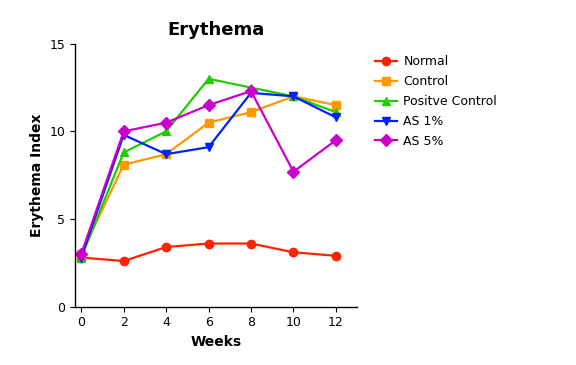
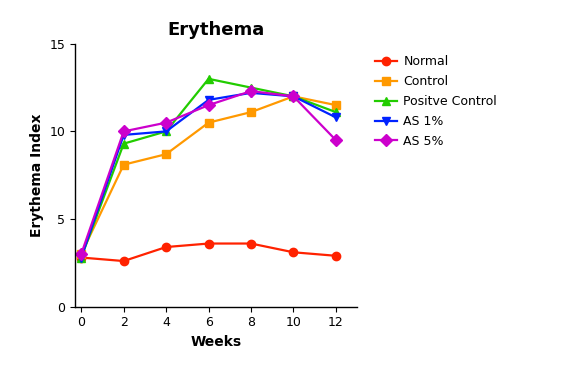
Positve Control/2: 8.8 -> 9.3
AS 1%/4: 8.7 -> 10.0
AS 1%/6: 9.1 -> 11.8
AS 5%/10: 7.7 -> 12.0
